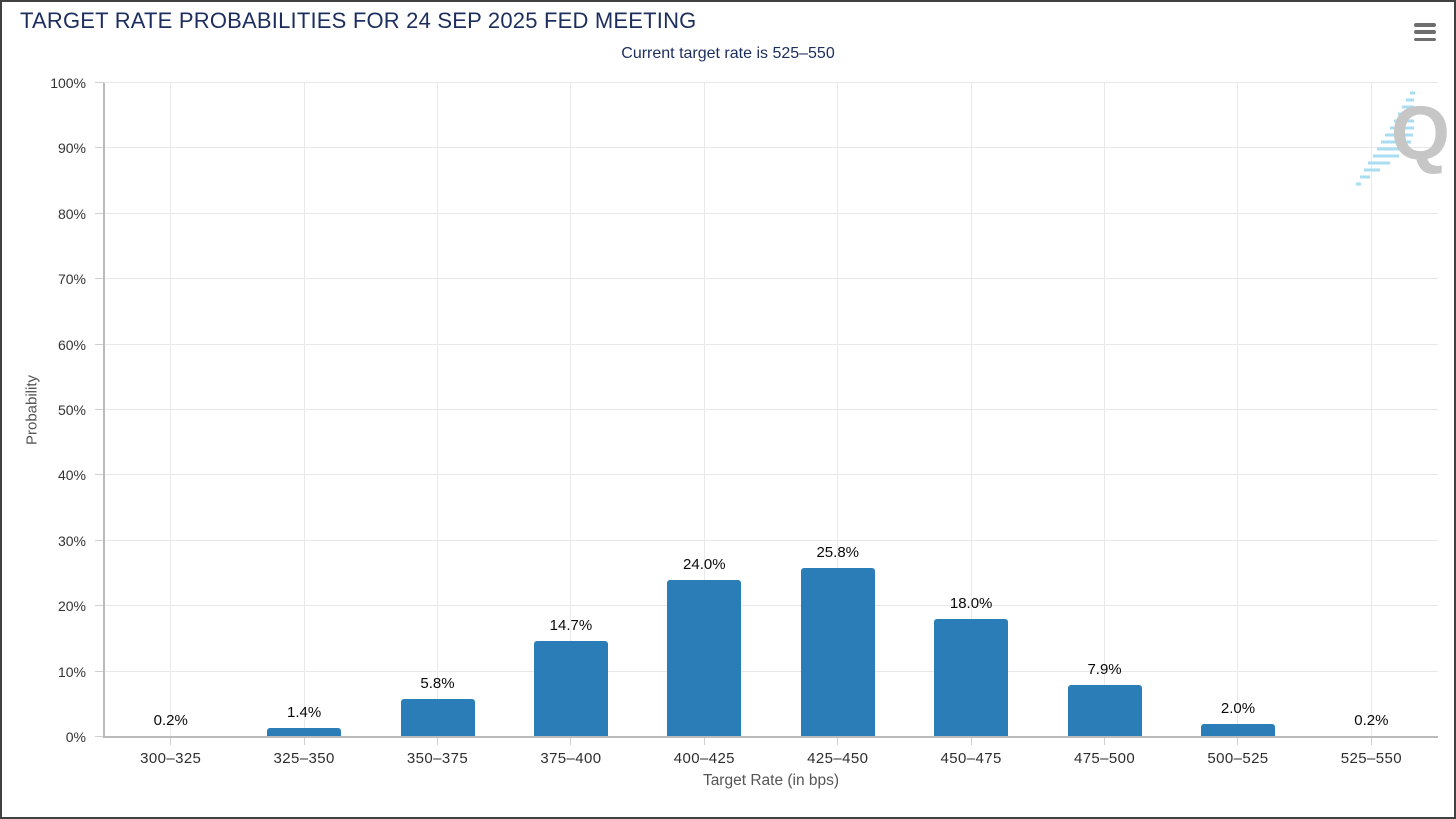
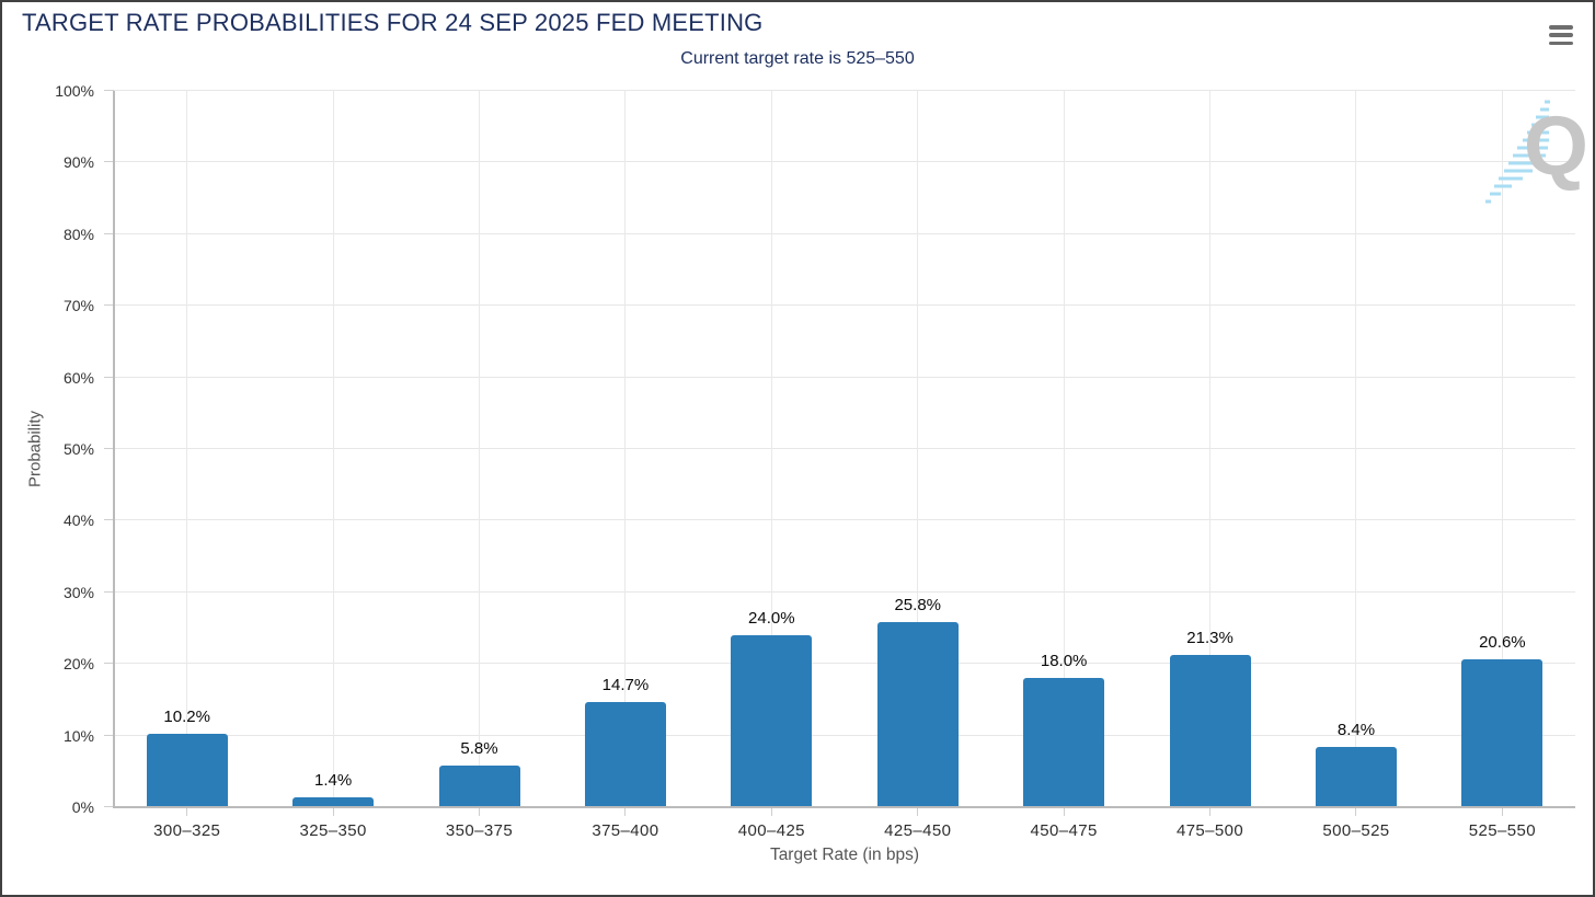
300–325: 0.2% -> 10.2%
475–500: 7.9% -> 21.3%
500–525: 2.0% -> 8.4%
525–550: 0.2% -> 20.6%
